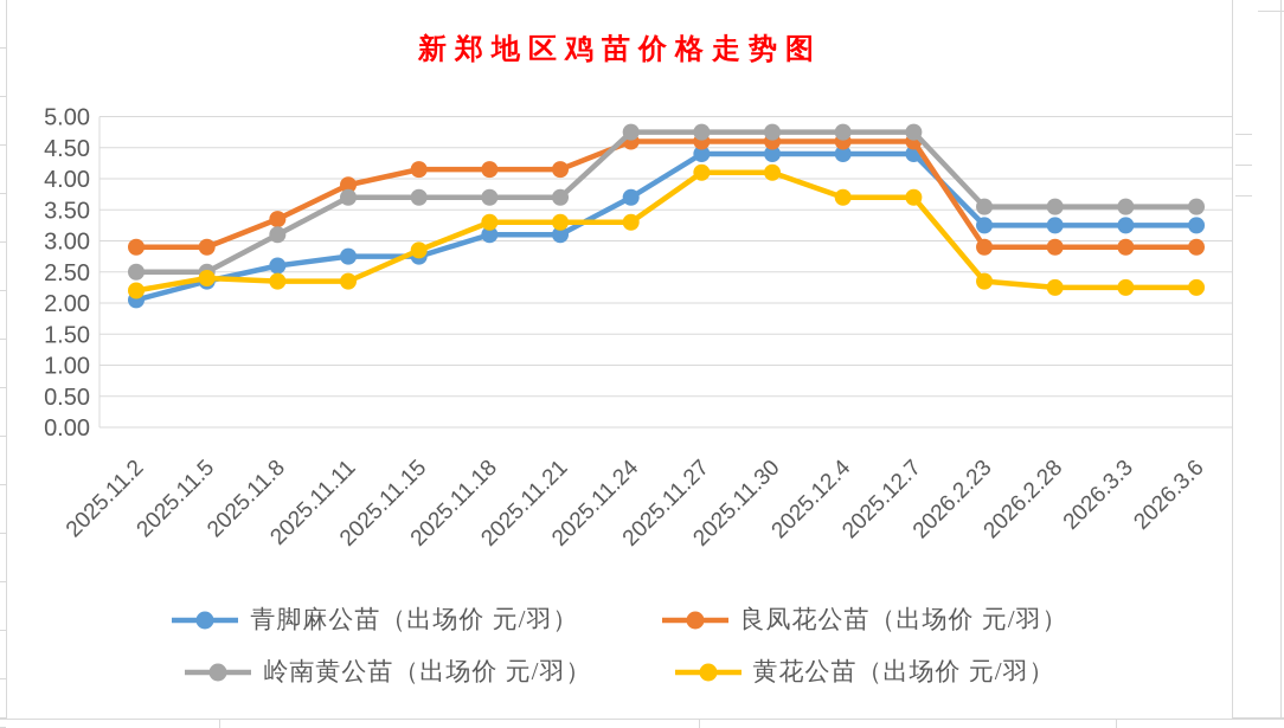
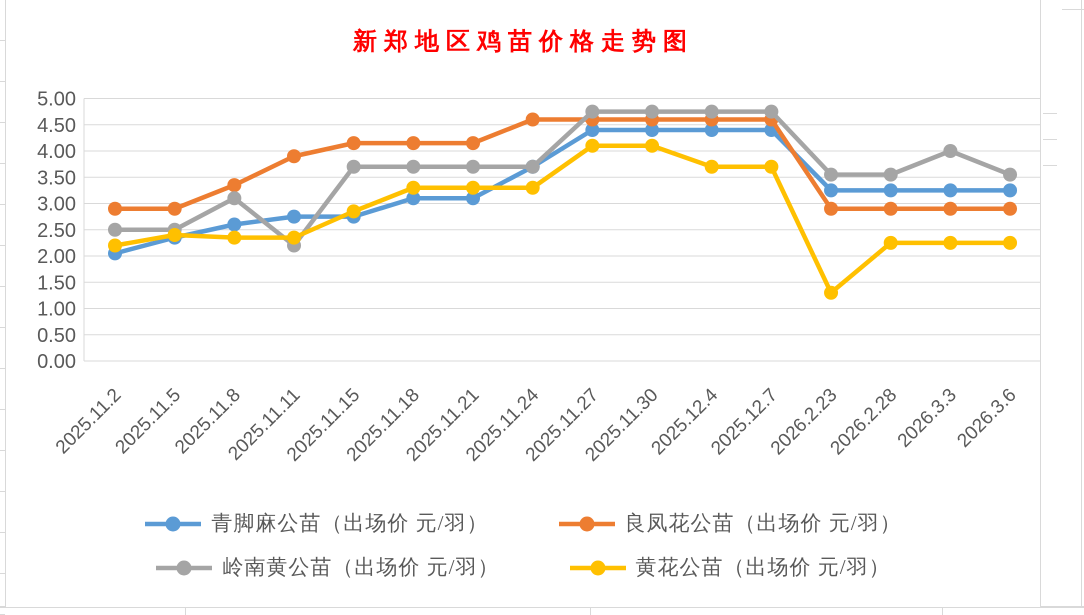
岭南黄公苗（出场价 元/羽）/2025.11.11: 3.7 -> 2.2
岭南黄公苗（出场价 元/羽）/2025.11.24: 4.8 -> 3.7
黄花公苗（出场价 元/羽）/2026.2.23: 2.4 -> 1.3
岭南黄公苗（出场价 元/羽）/2026.3.3: 3.5 -> 4.0
